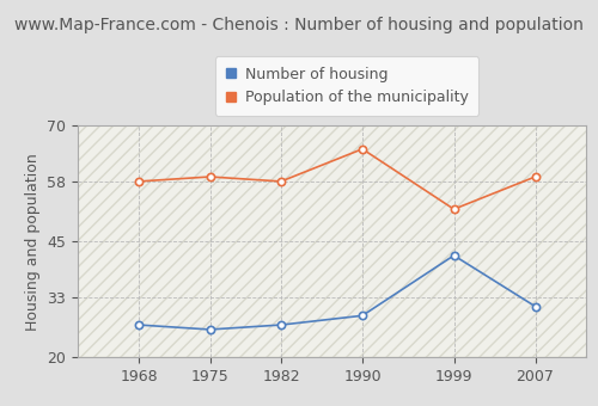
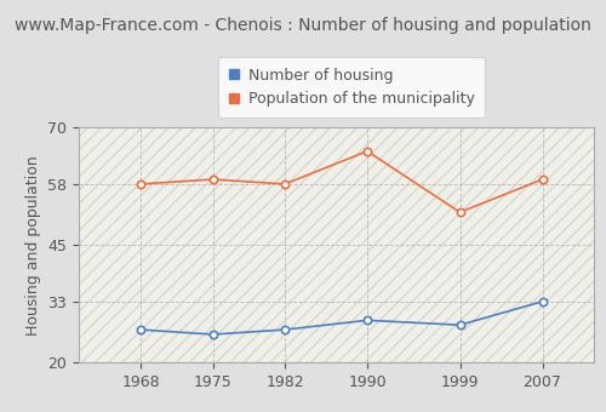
Number of housing/1999: 42 -> 28
Number of housing/2007: 31 -> 33
